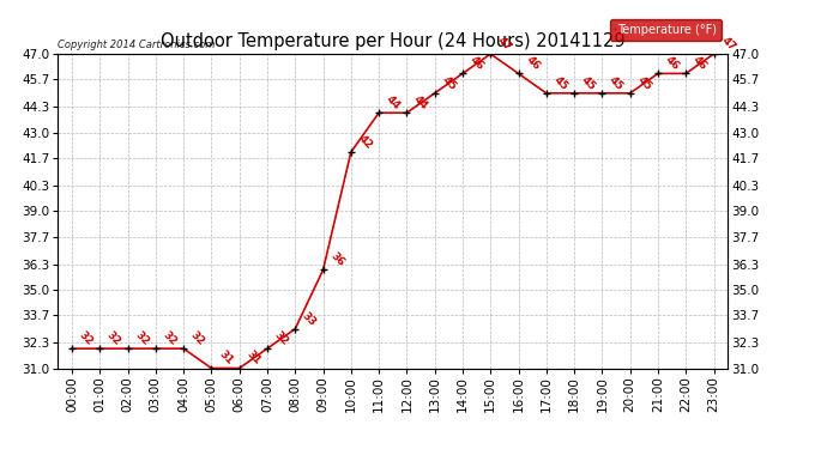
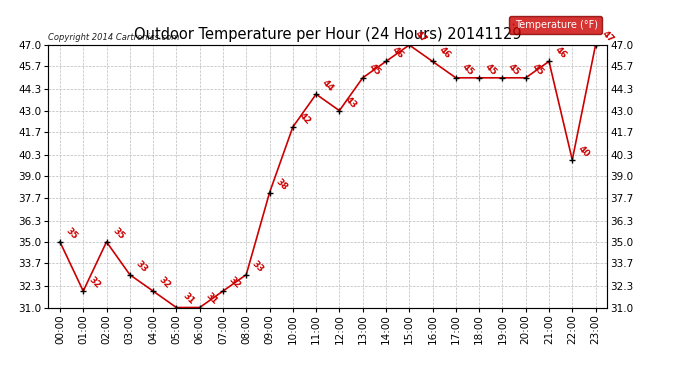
00:00: 32 -> 35
02:00: 32 -> 35
03:00: 32 -> 33
09:00: 36 -> 38
12:00: 44 -> 43
22:00: 46 -> 40
